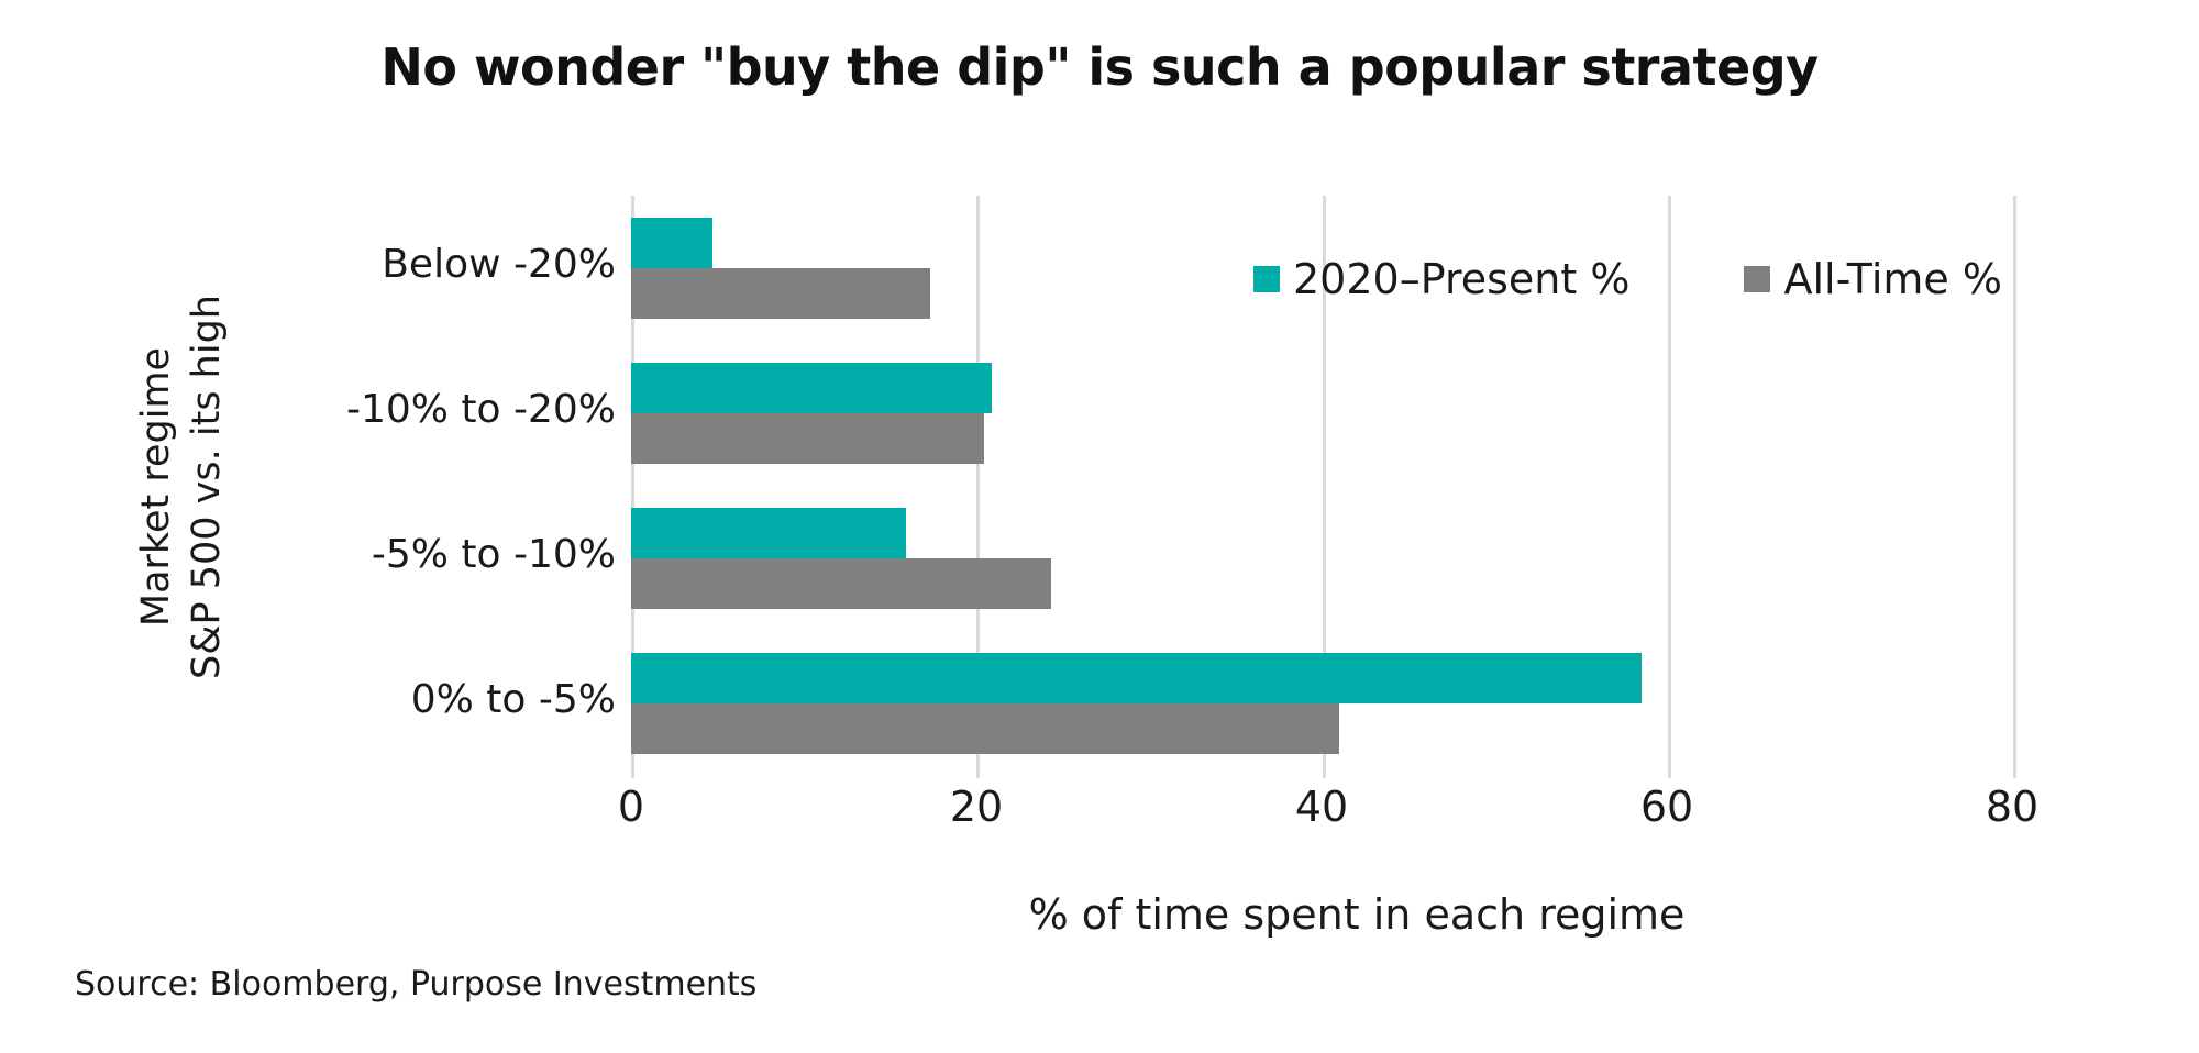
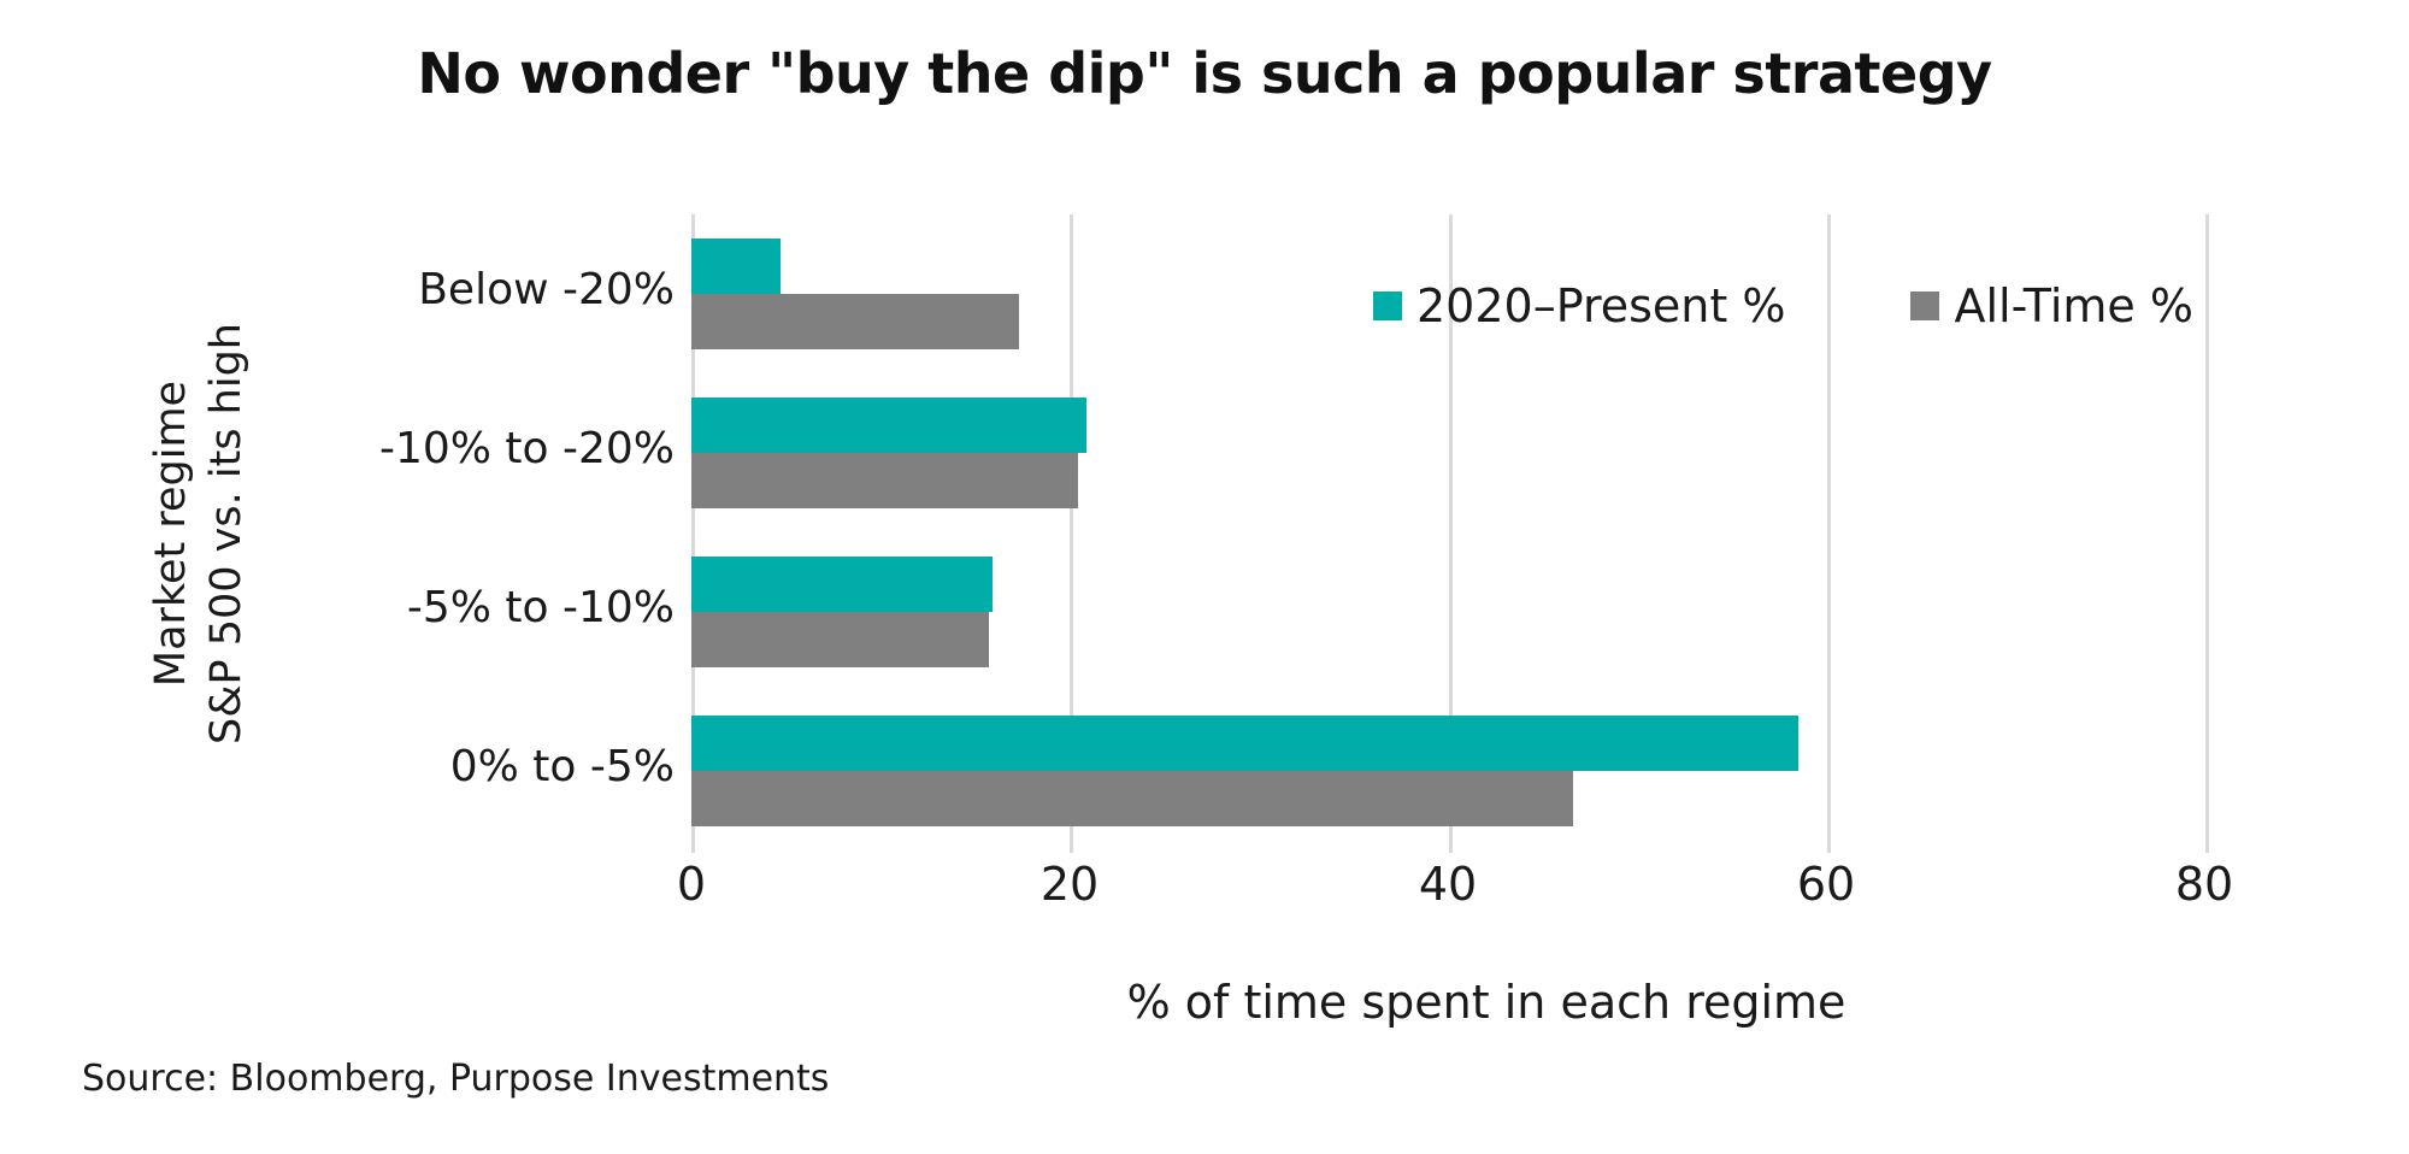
All-Time %/-5% to -10%: 24.3 -> 15.7
All-Time %/0% to -5%: 41.0 -> 46.6
